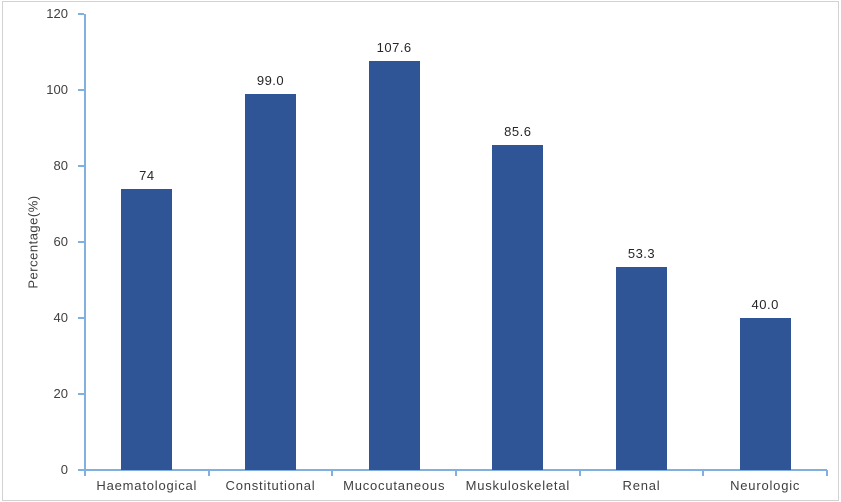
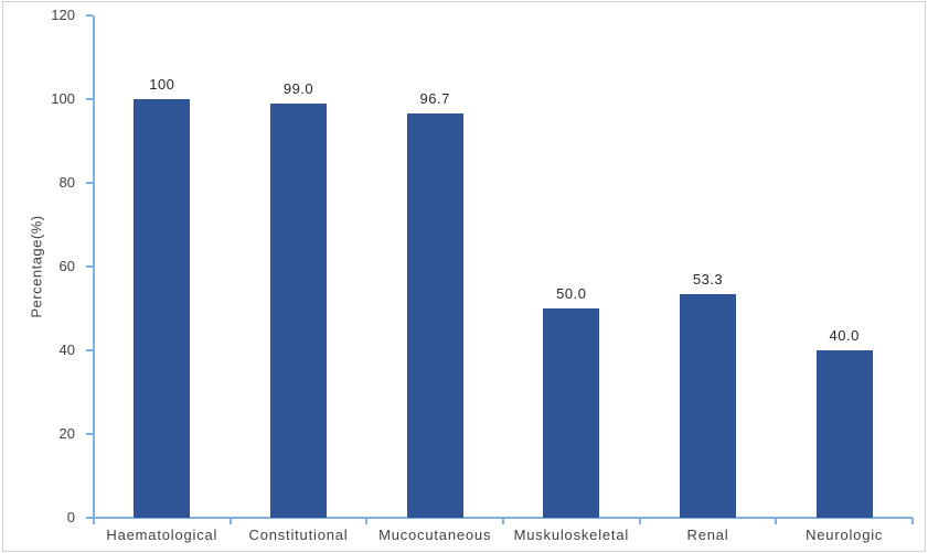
Haematological: 74 -> 100
Mucocutaneous: 107.6 -> 96.7
Muskuloskeletal: 85.6 -> 50.0
